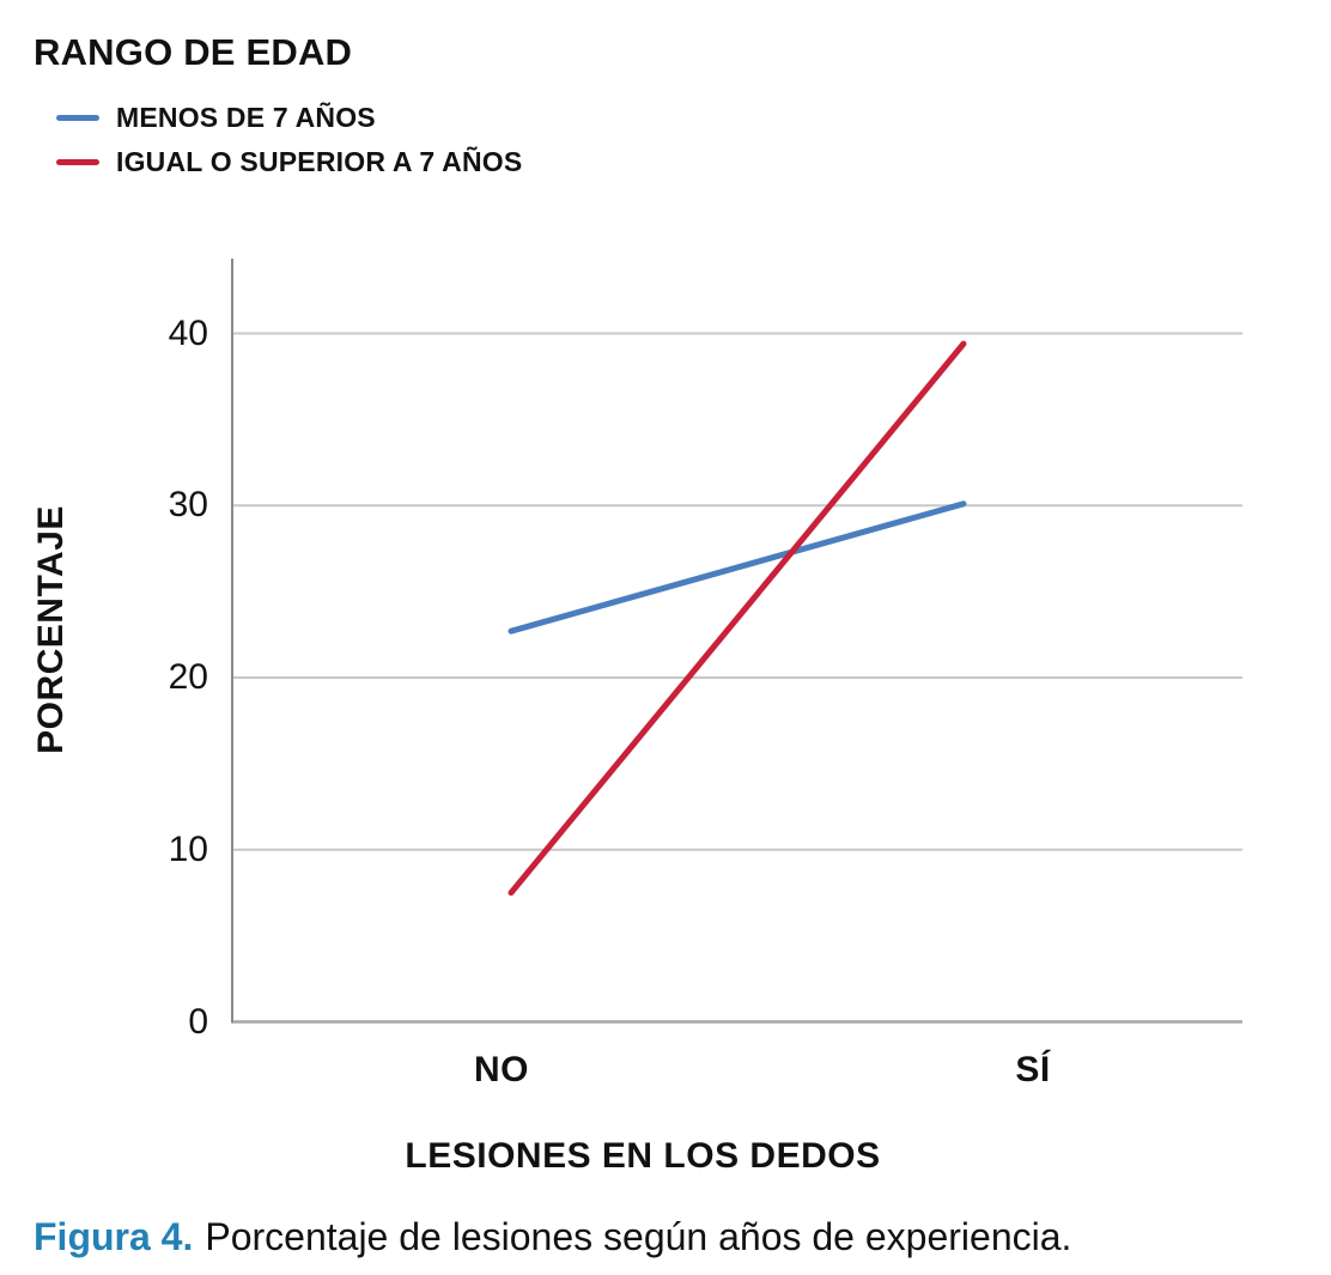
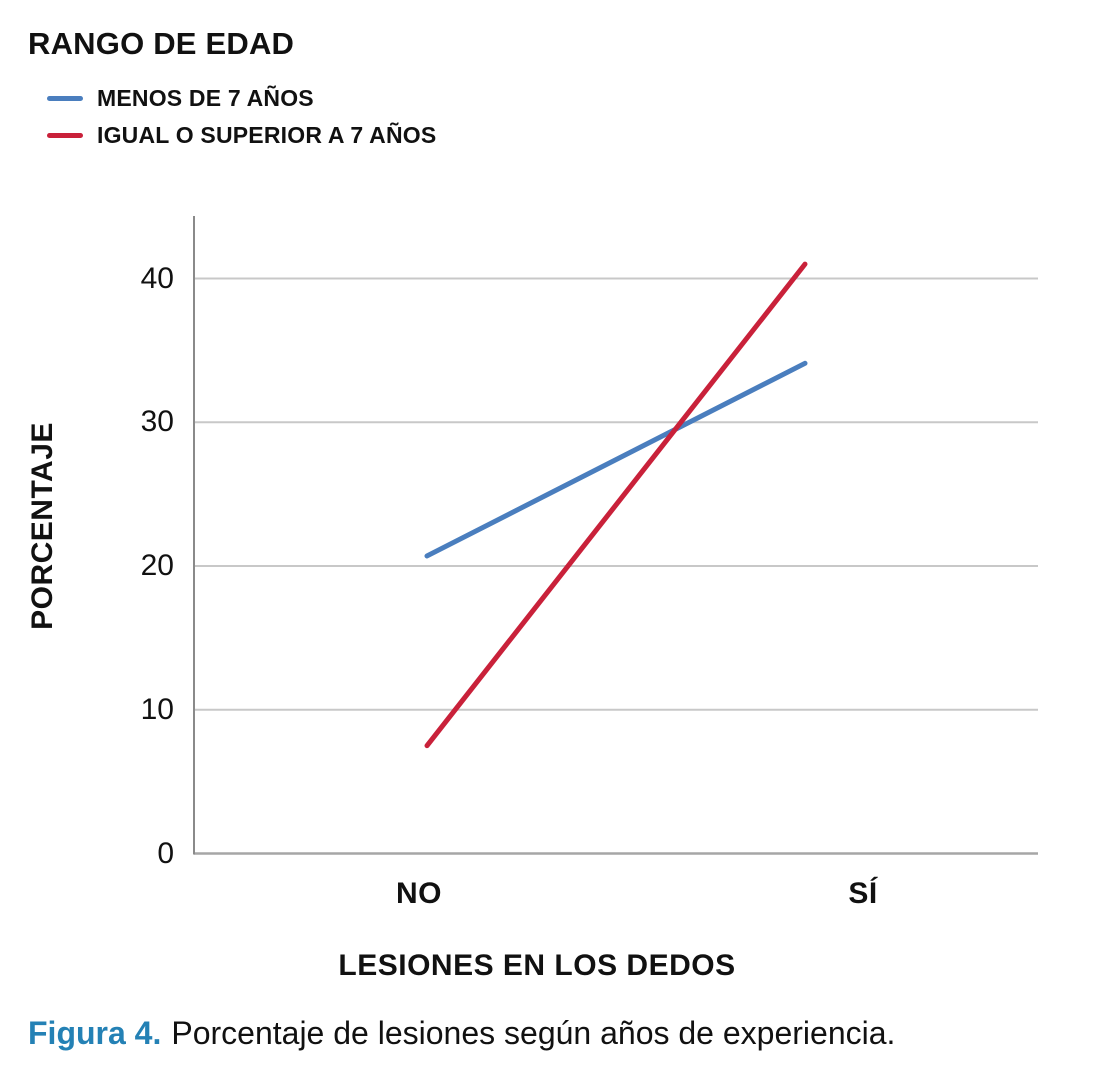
MENOS DE 7 AÑOS/NO: 22.7 -> 20.7
MENOS DE 7 AÑOS/SÍ: 30.1 -> 34.1
IGUAL O SUPERIOR A 7 AÑOS/SÍ: 39.4 -> 41.0
